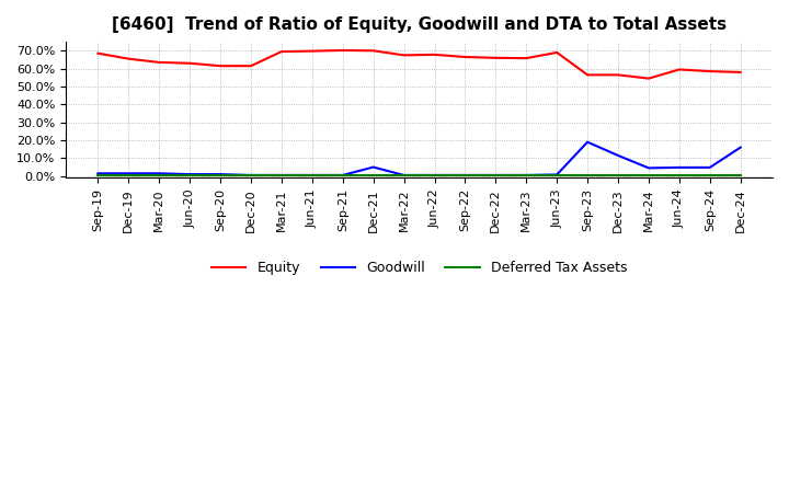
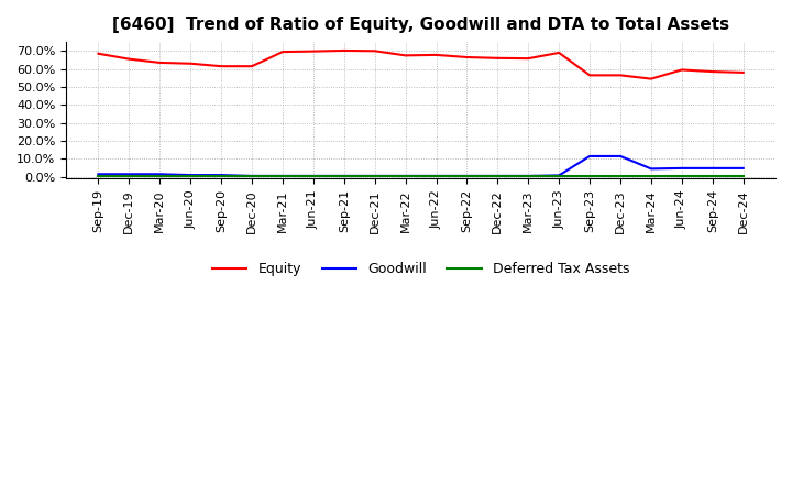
Goodwill/Dec-21: 5% -> 0%
Goodwill/Sep-23: 19% -> 12%
Goodwill/Dec-24: 16% -> 5%
